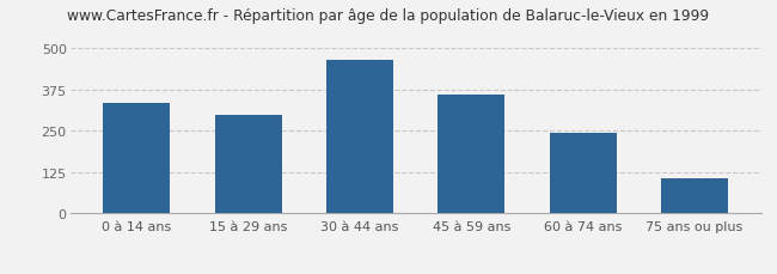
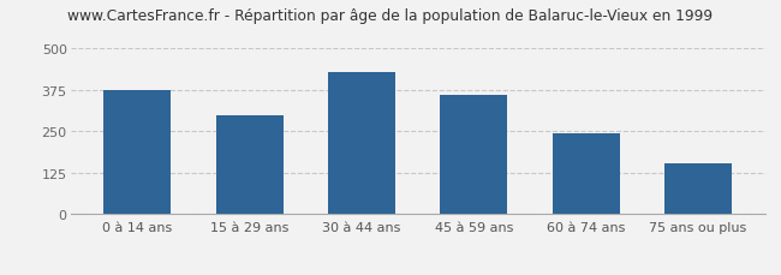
0 à 14 ans: 335 -> 375
30 à 44 ans: 465 -> 430
75 ans ou plus: 105 -> 155
